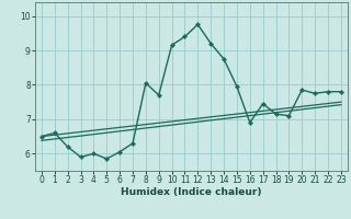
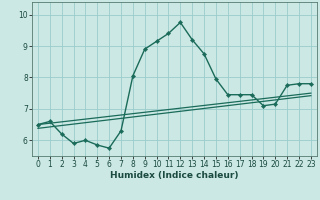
6: 6.05 -> 5.75
9: 7.70 -> 8.90
16: 6.90 -> 7.45
18: 7.15 -> 7.45
20: 7.85 -> 7.15
